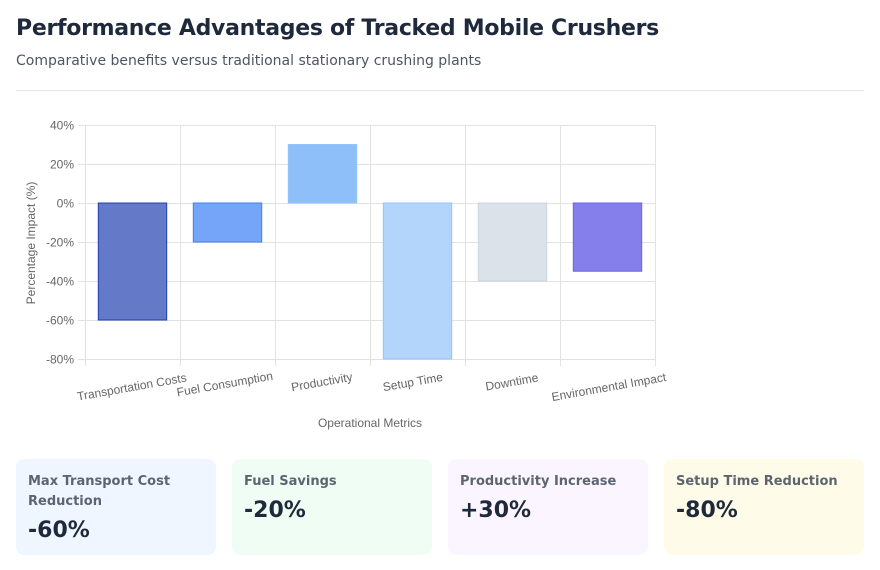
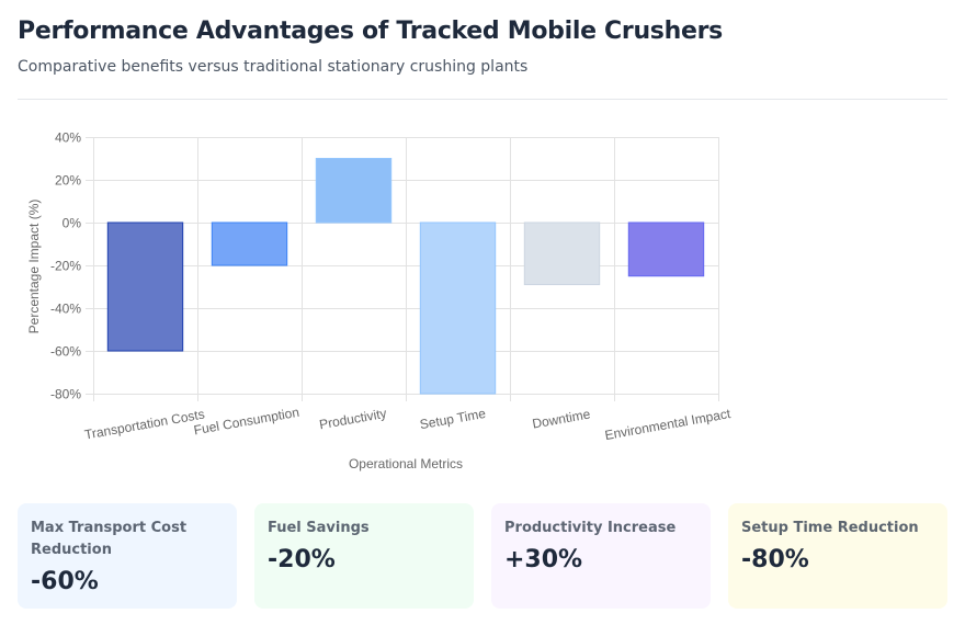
Downtime: -40% -> -29%
Environmental Impact: -35% -> -25%
